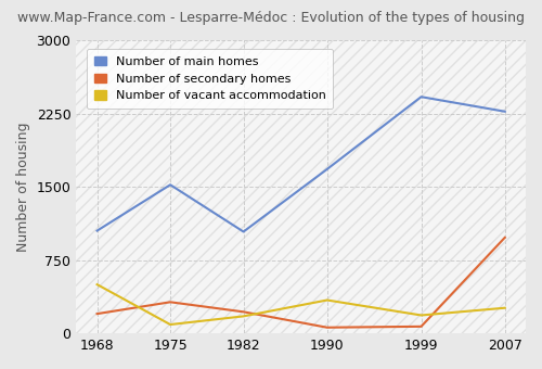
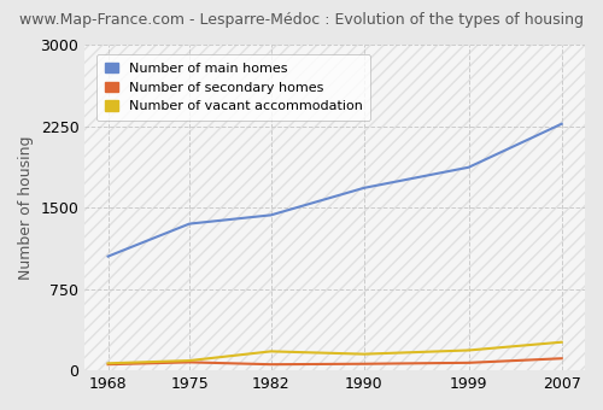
Number of secondary homes/1968: 200 -> 60
Number of vacant accommodation/1968: 500 -> 60
Number of main homes/1975: 1520 -> 1350
Number of secondary homes/1975: 320 -> 80
Number of main homes/1982: 1040 -> 1430
Number of secondary homes/1982: 220 -> 60
Number of vacant accommodation/1990: 340 -> 150
Number of main homes/1999: 2420 -> 1870
Number of secondary homes/2007: 980 -> 110
